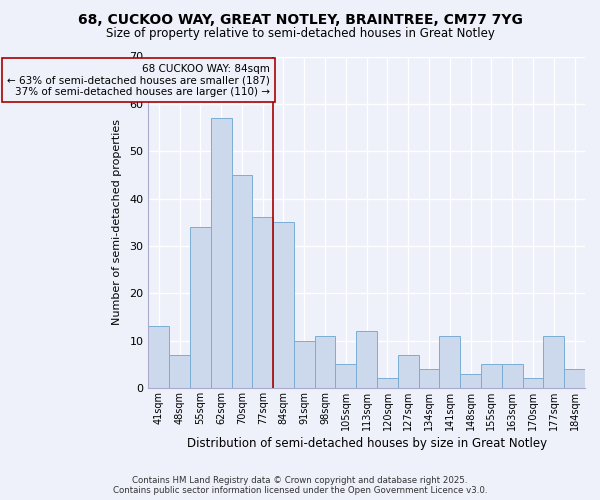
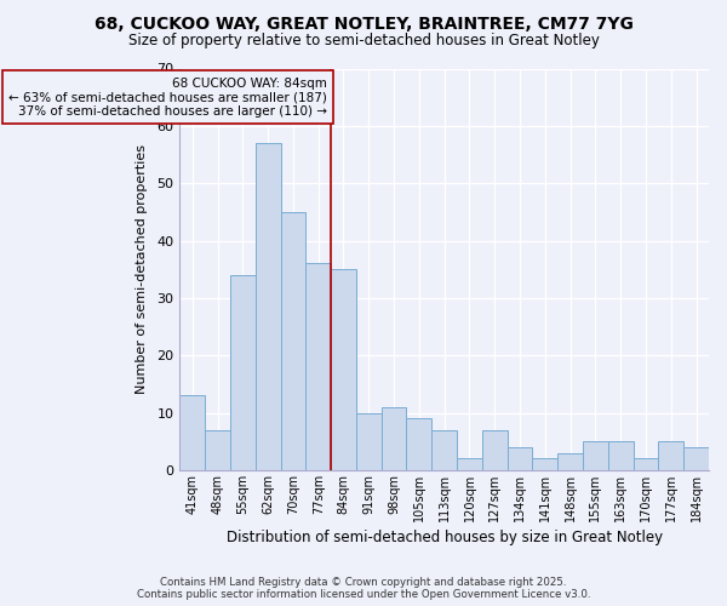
105sqm: 5 -> 9
113sqm: 12 -> 7
141sqm: 11 -> 2
177sqm: 11 -> 5
